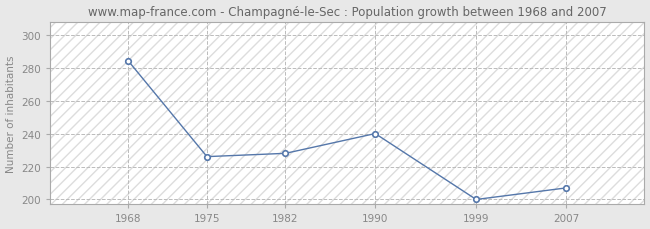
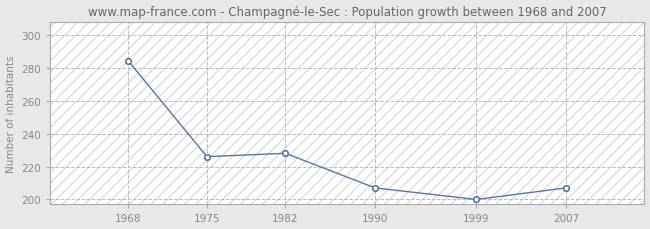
1990: 240 -> 207
